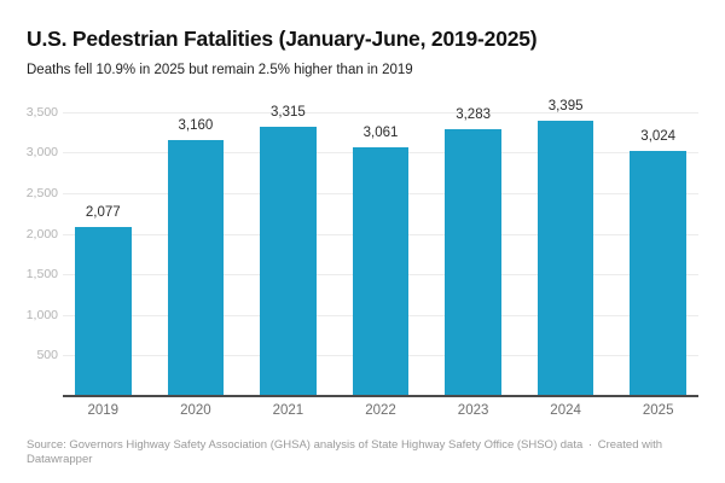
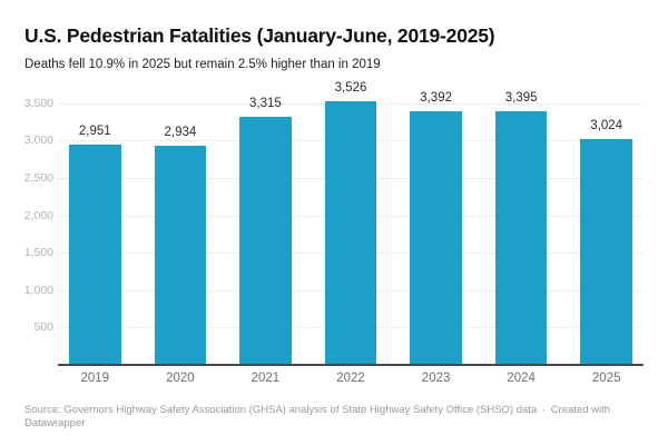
2019: 2,077 -> 2,951
2020: 3,160 -> 2,934
2022: 3,061 -> 3,526
2023: 3,283 -> 3,392
